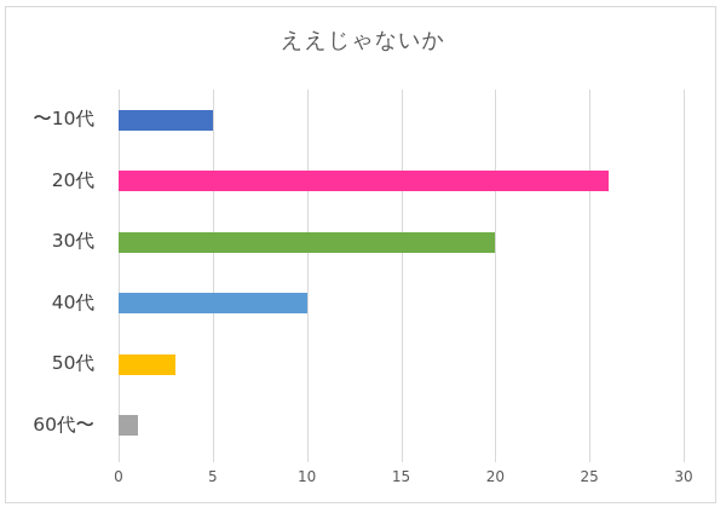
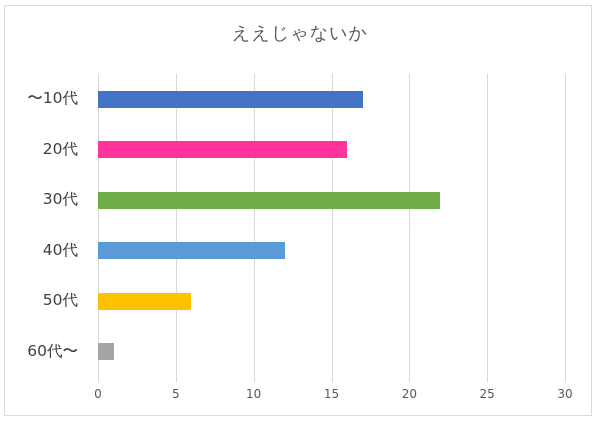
〜10代: 5 -> 17
20代: 26 -> 16
30代: 20 -> 22
40代: 10 -> 12
50代: 3 -> 6
